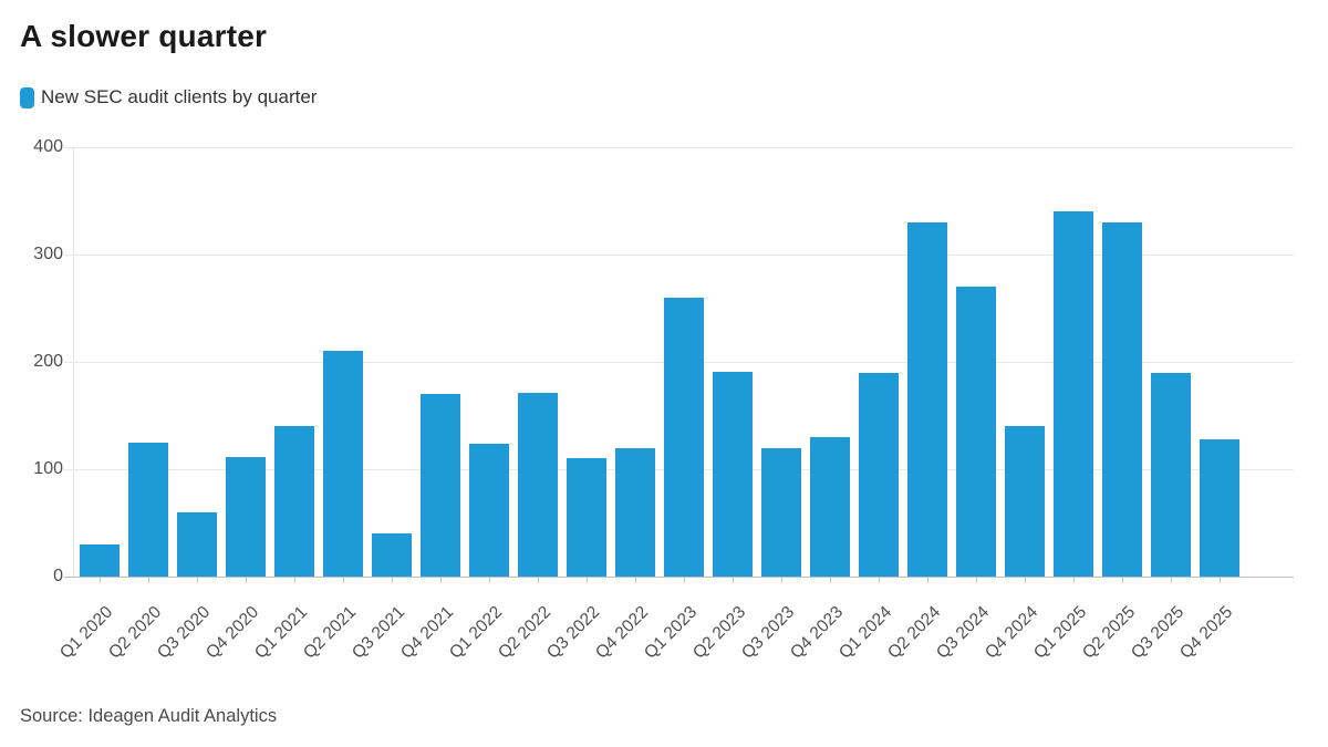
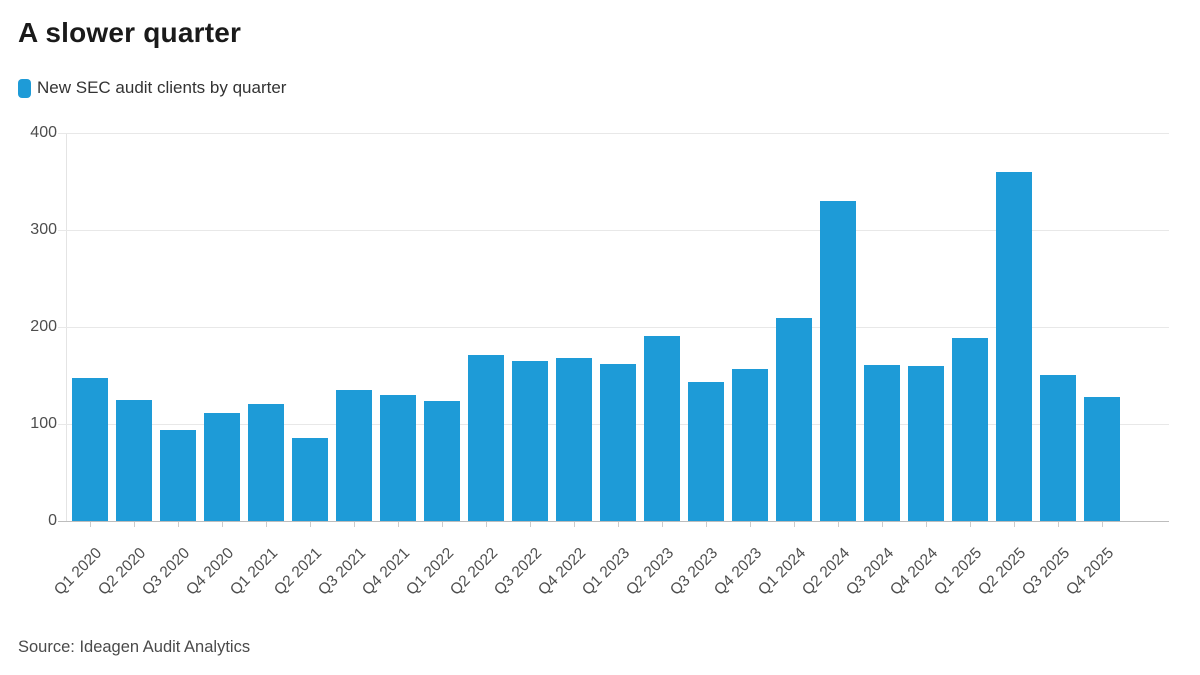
Q1 2020: 30 -> 150
Q3 2020: 60 -> 90
Q1 2021: 140 -> 120
Q2 2021: 210 -> 90
Q3 2021: 40 -> 140
Q4 2021: 170 -> 130
Q3 2022: 110 -> 160
Q4 2022: 120 -> 170
Q1 2023: 260 -> 160
Q3 2023: 120 -> 140
Q4 2023: 130 -> 160
Q1 2024: 190 -> 210
Q3 2024: 270 -> 160
Q4 2024: 140 -> 160
Q1 2025: 340 -> 190
Q2 2025: 330 -> 360
Q3 2025: 190 -> 150
